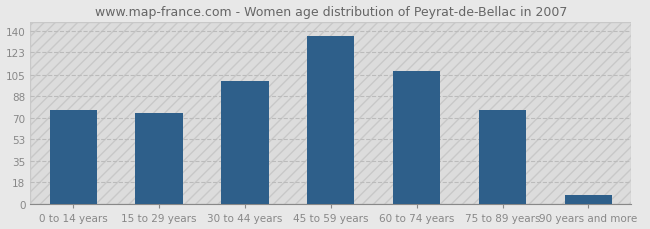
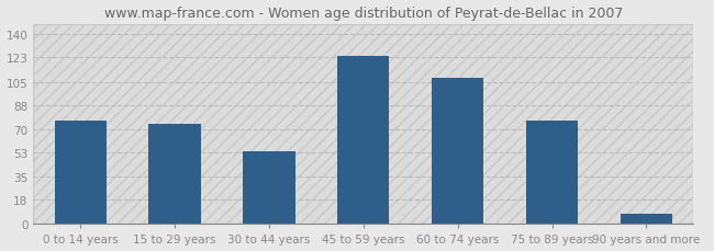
30 to 44 years: 100 -> 54
45 to 59 years: 136 -> 124
